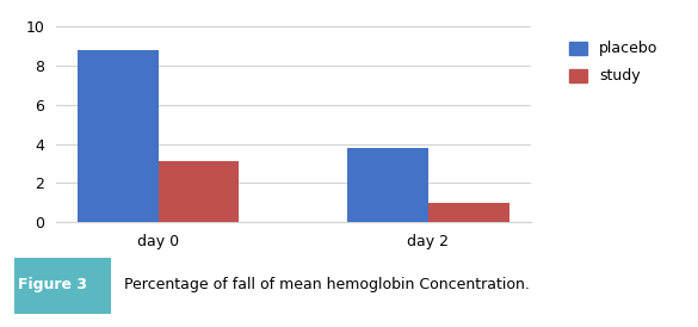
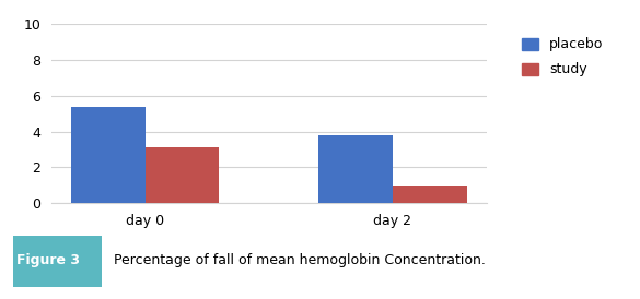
placebo/day 0: 8.8 -> 5.4
